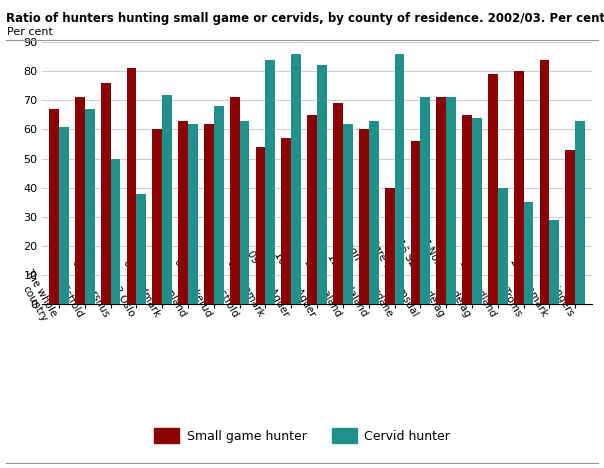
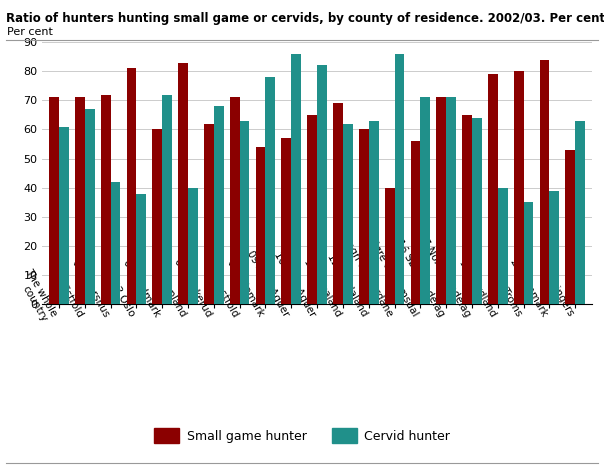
Small game hunter/The whole country: 67 -> 71
Small game hunter/02 Akershus: 76 -> 72
Cervid hunter/02 Akershus: 50 -> 42
Small game hunter/05 Oppland: 63 -> 83
Cervid hunter/05 Oppland: 62 -> 40
Cervid hunter/08 Telemark: 84 -> 78
Cervid hunter/20 Finnmark: 29 -> 39
